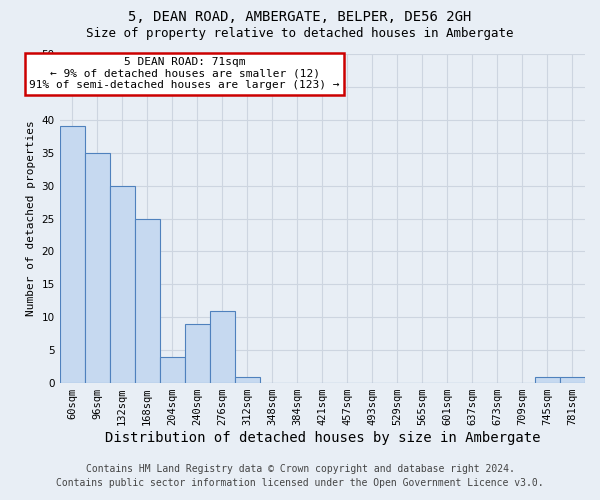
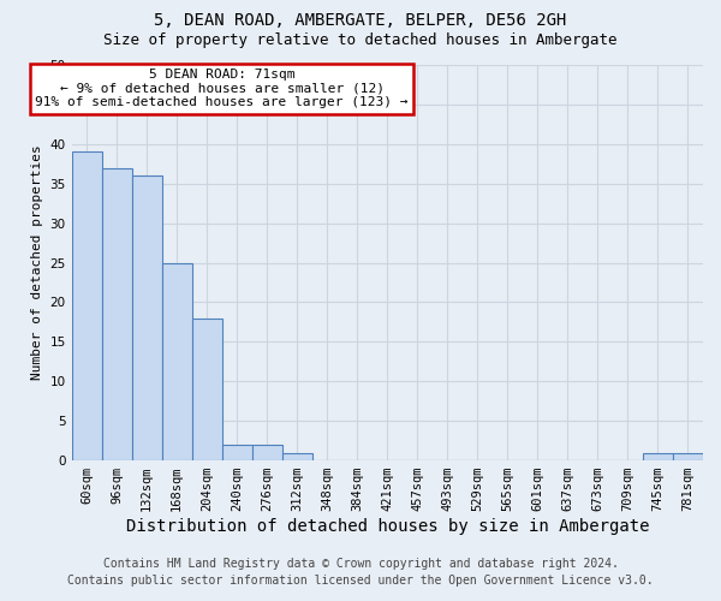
96sqm: 35 -> 37
132sqm: 30 -> 36
204sqm: 4 -> 18
240sqm: 9 -> 2
276sqm: 11 -> 2
